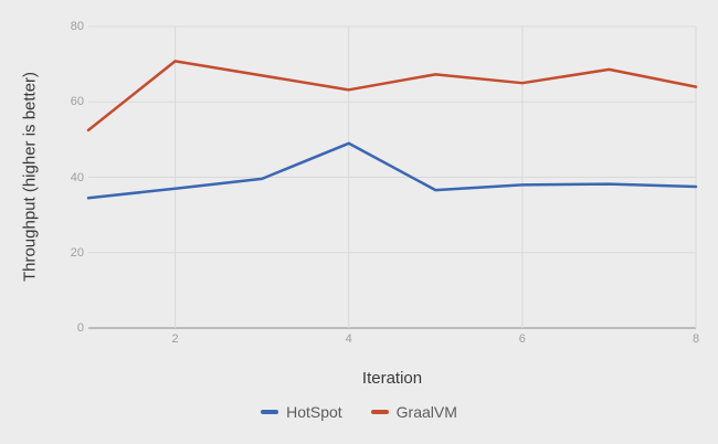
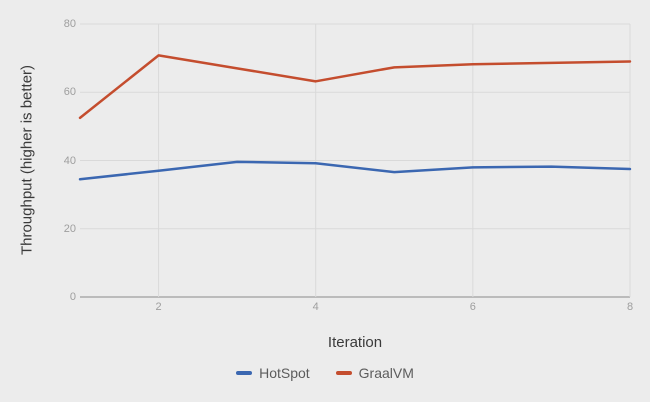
HotSpot/4: 49 -> 39
GraalVM/6: 65 -> 68
GraalVM/8: 64 -> 69
